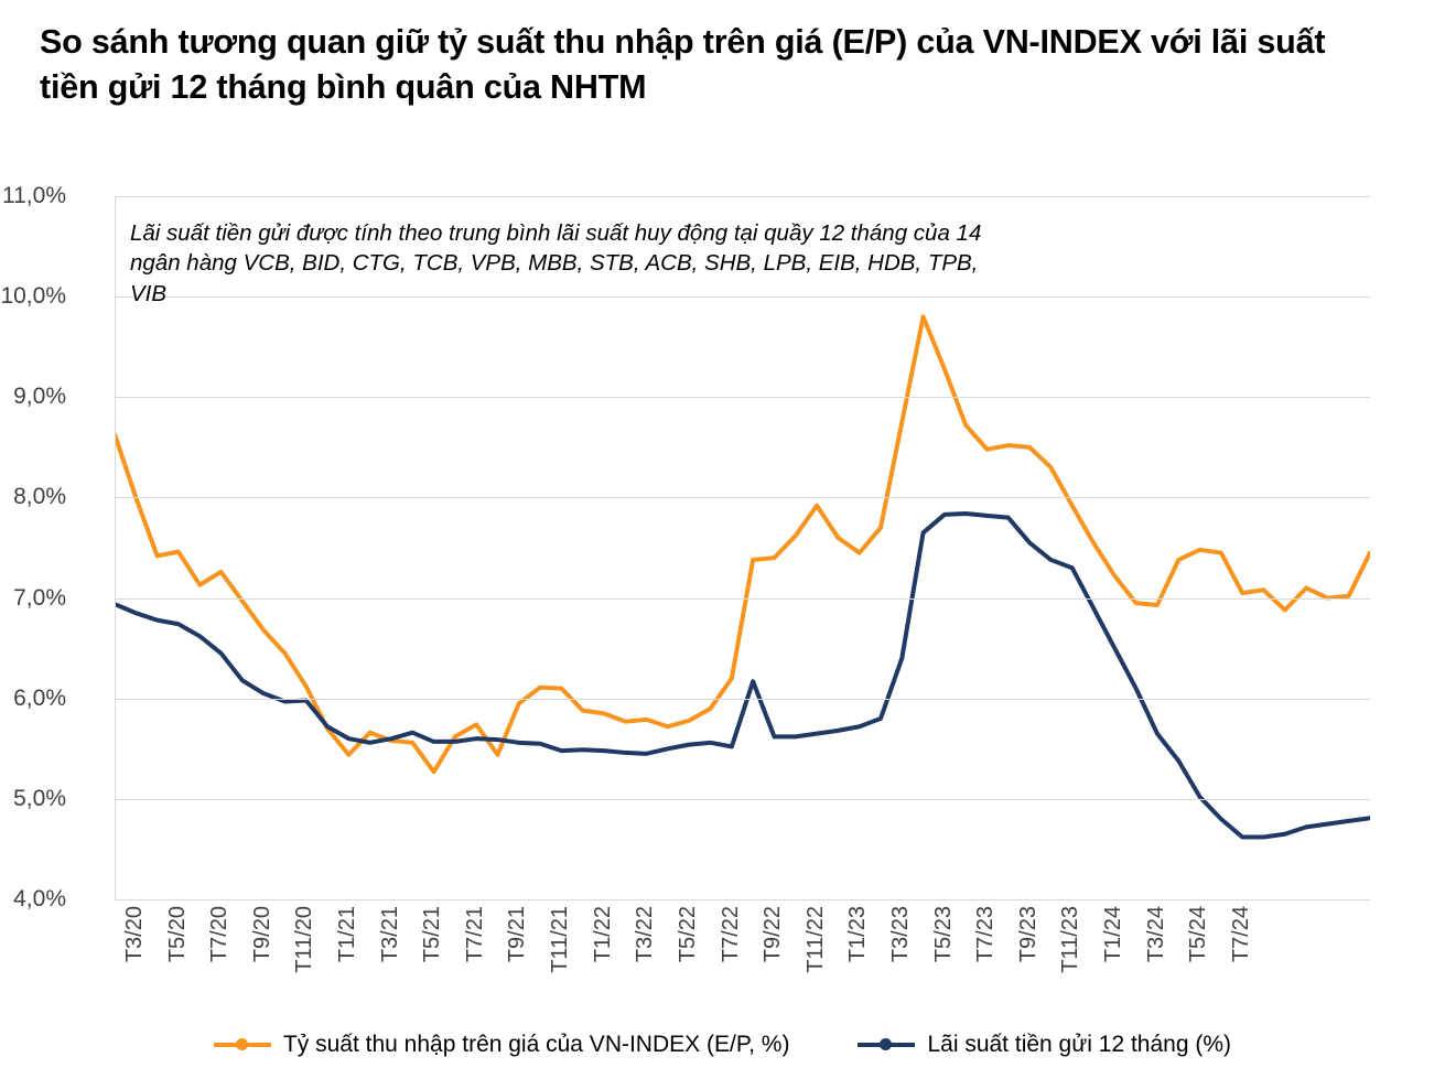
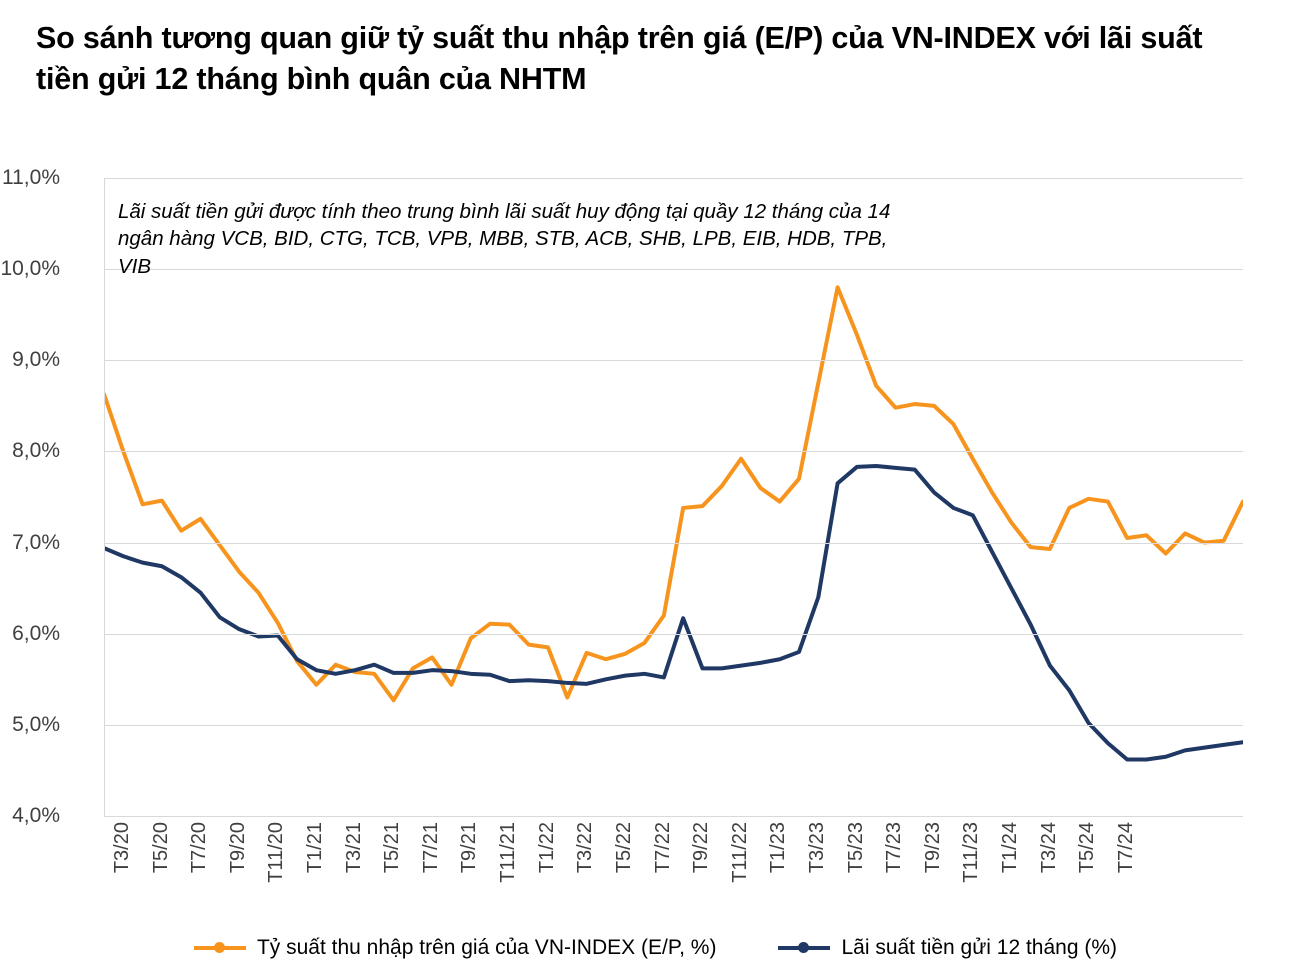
Tỷ suất thu nhập trên giá của VN-INDEX (E/P, %)/T3/22: 5,8% -> 5,3%
